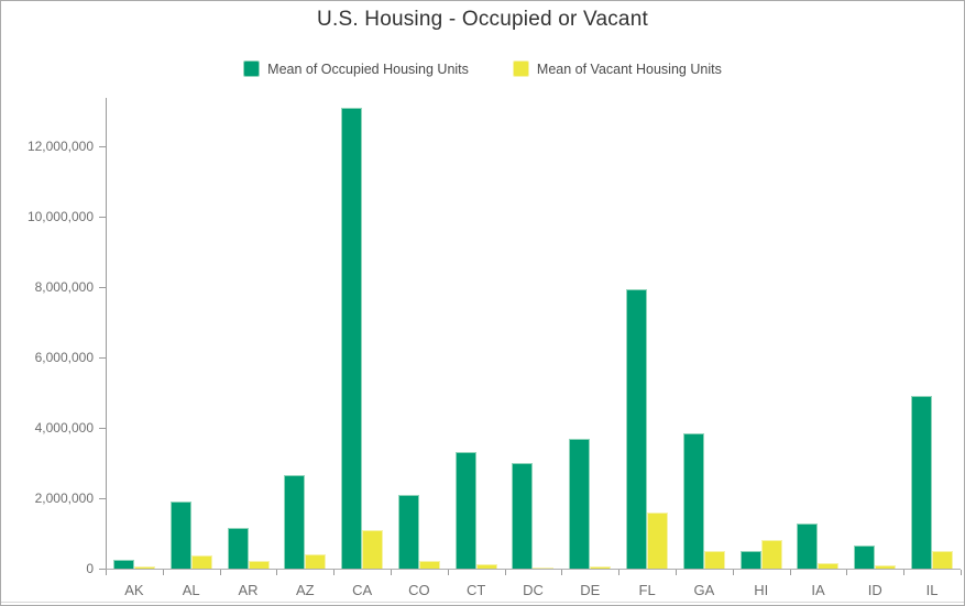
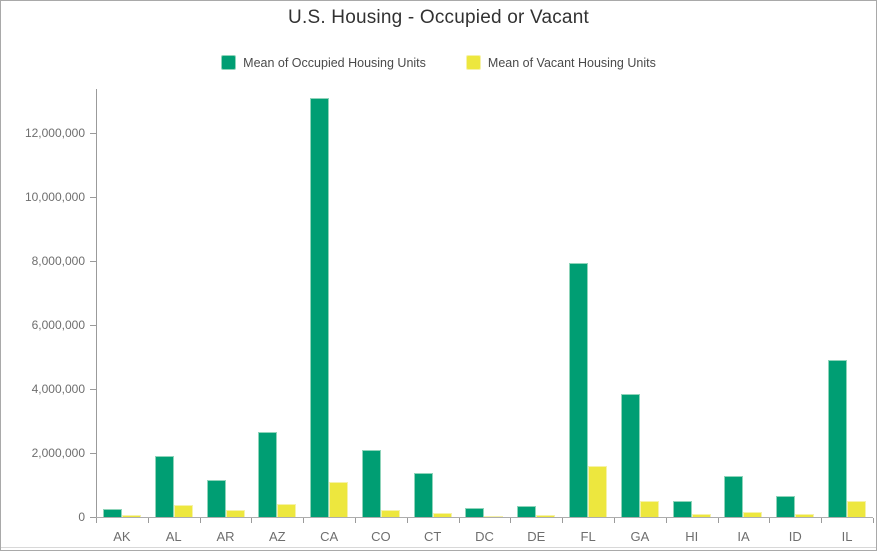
Mean of Occupied Housing Units/CT: 3300000 -> 1400000
Mean of Occupied Housing Units/DC: 3000000 -> 300000
Mean of Occupied Housing Units/DE: 3700000 -> 400000
Mean of Vacant Housing Units/HI: 800000 -> 100000
